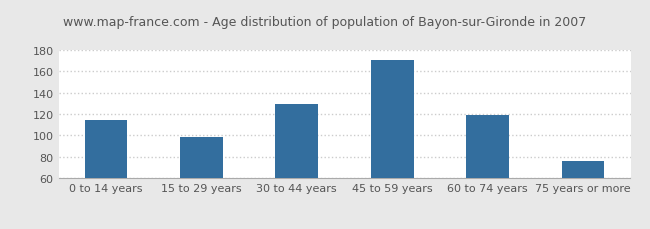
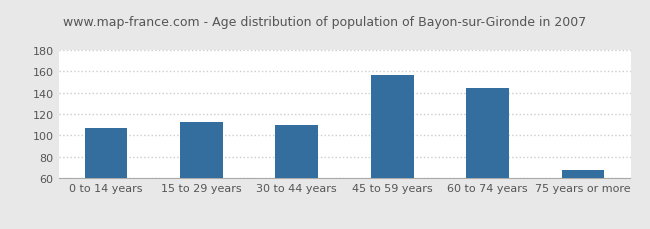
0 to 14 years: 114 -> 107
15 to 29 years: 99 -> 113
30 to 44 years: 129 -> 110
45 to 59 years: 170 -> 156
60 to 74 years: 119 -> 144
75 years or more: 76 -> 68
